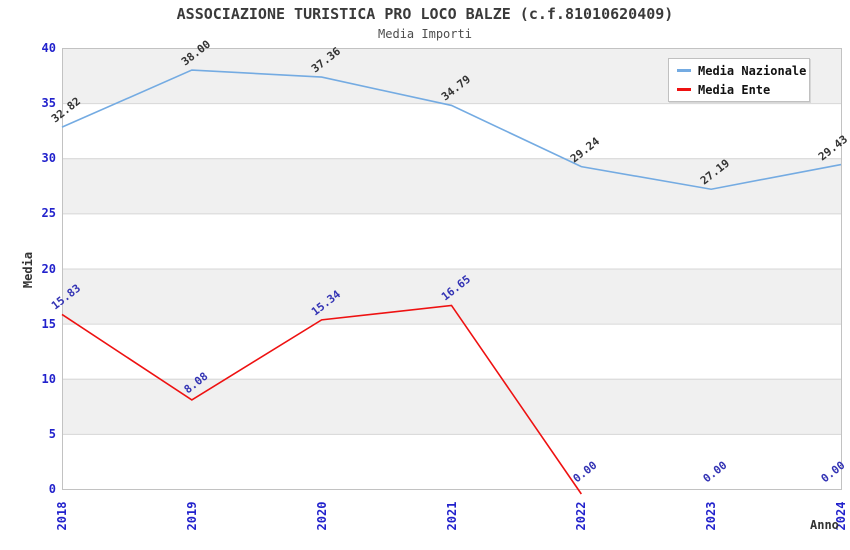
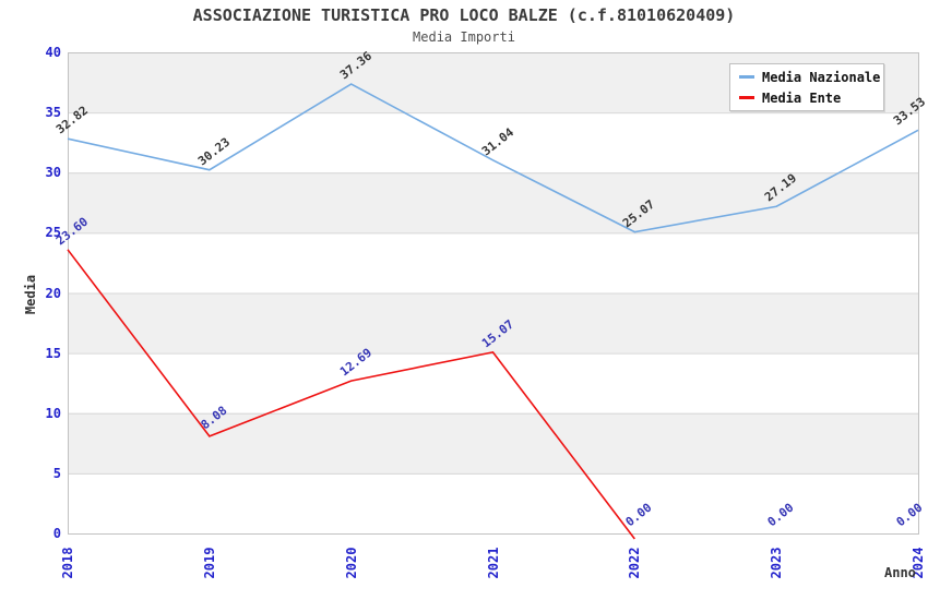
Media Ente/2018: 15.83 -> 23.60
Media Nazionale/2019: 38.00 -> 30.23
Media Ente/2020: 15.34 -> 12.69
Media Nazionale/2021: 34.79 -> 31.04
Media Ente/2021: 16.65 -> 15.07
Media Nazionale/2022: 29.24 -> 25.07
Media Nazionale/2024: 29.43 -> 33.53
